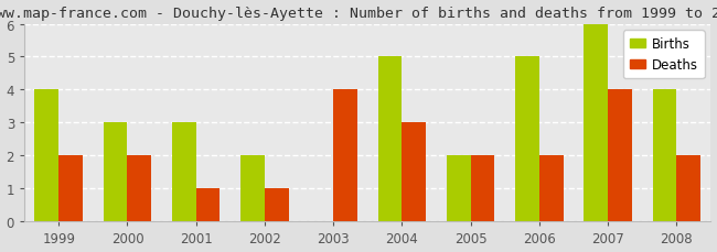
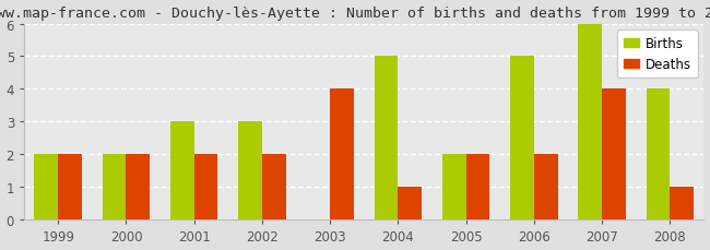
Births/1999: 4 -> 2
Births/2000: 3 -> 2
Deaths/2001: 1 -> 2
Births/2002: 2 -> 3
Deaths/2002: 1 -> 2
Deaths/2004: 3 -> 1
Deaths/2008: 2 -> 1
